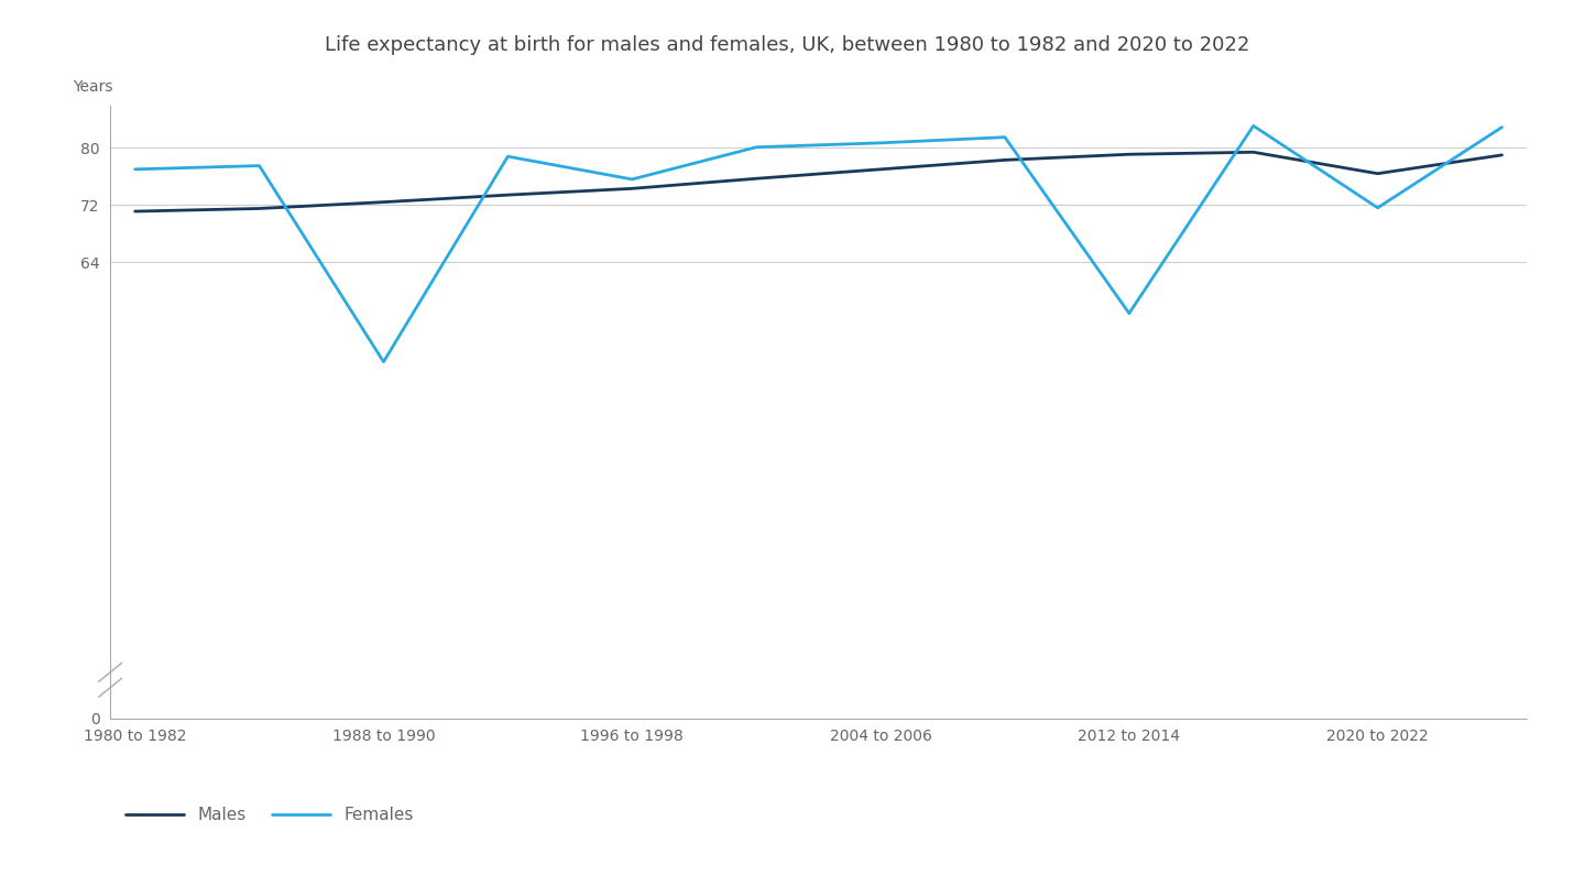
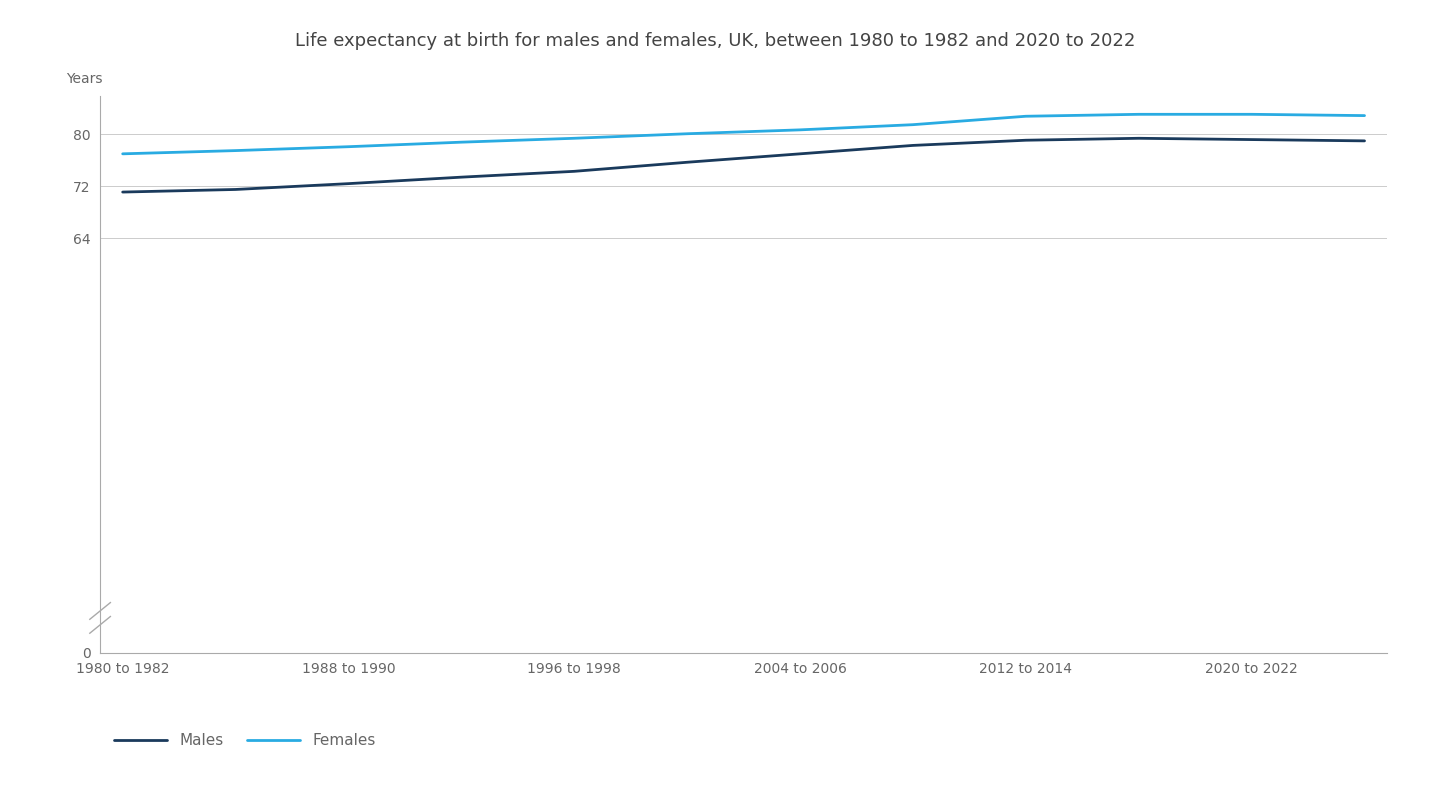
Females/1988 to 1990: 50.0 -> 78.1
Females/1996 to 1998: 75.6 -> 79.4
Females/2012 to 2014: 56.8 -> 82.8
Males/2020 to 2022: 76.4 -> 79.2
Females/2020 to 2022: 71.6 -> 83.1
